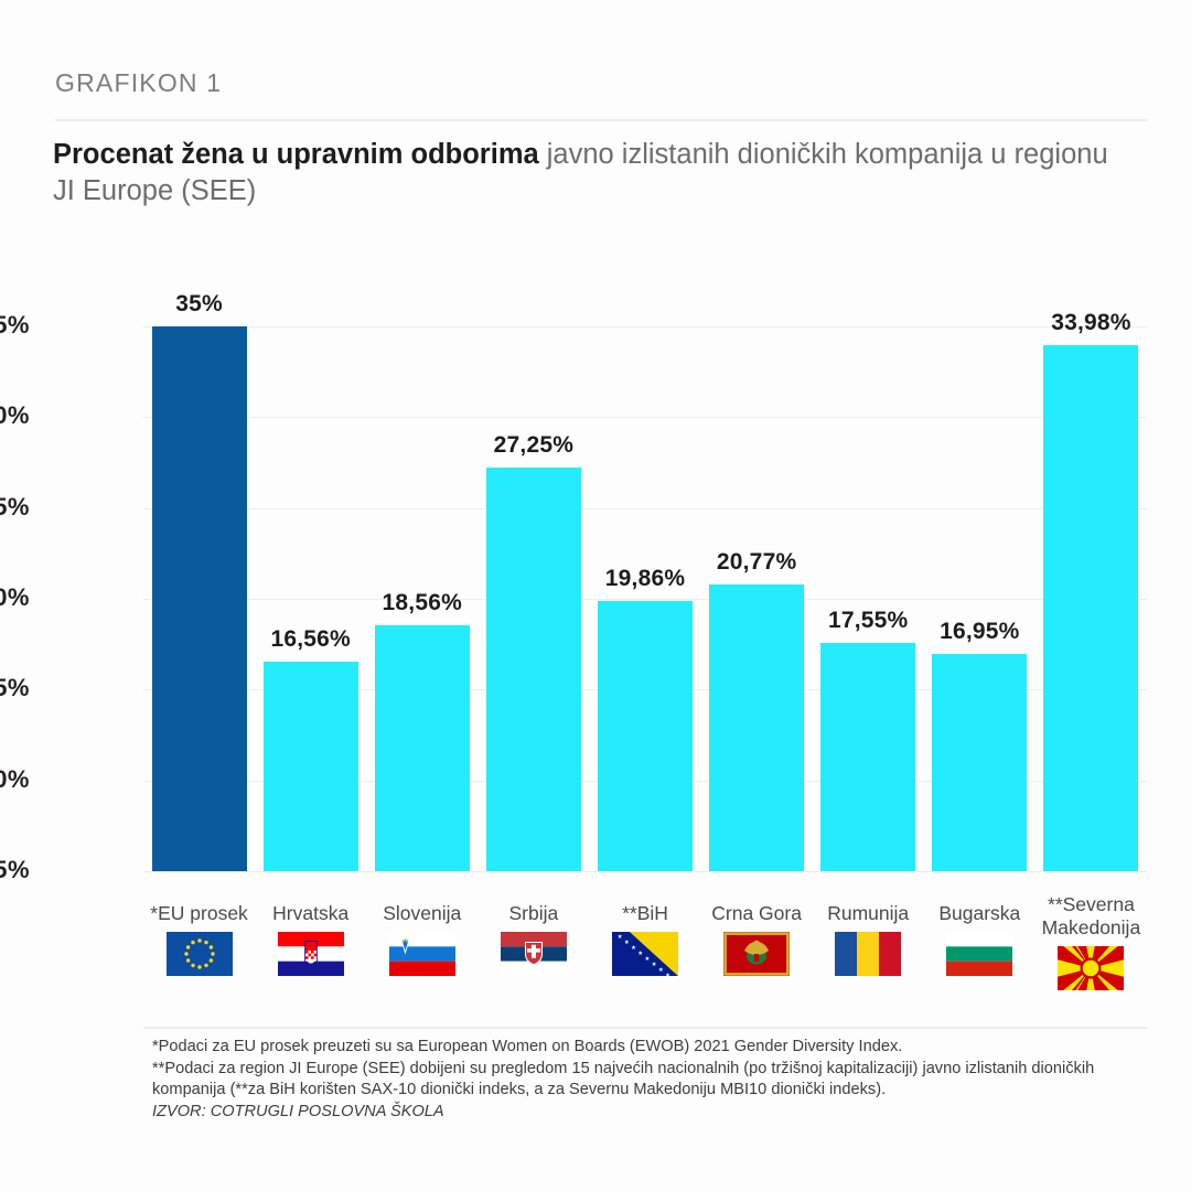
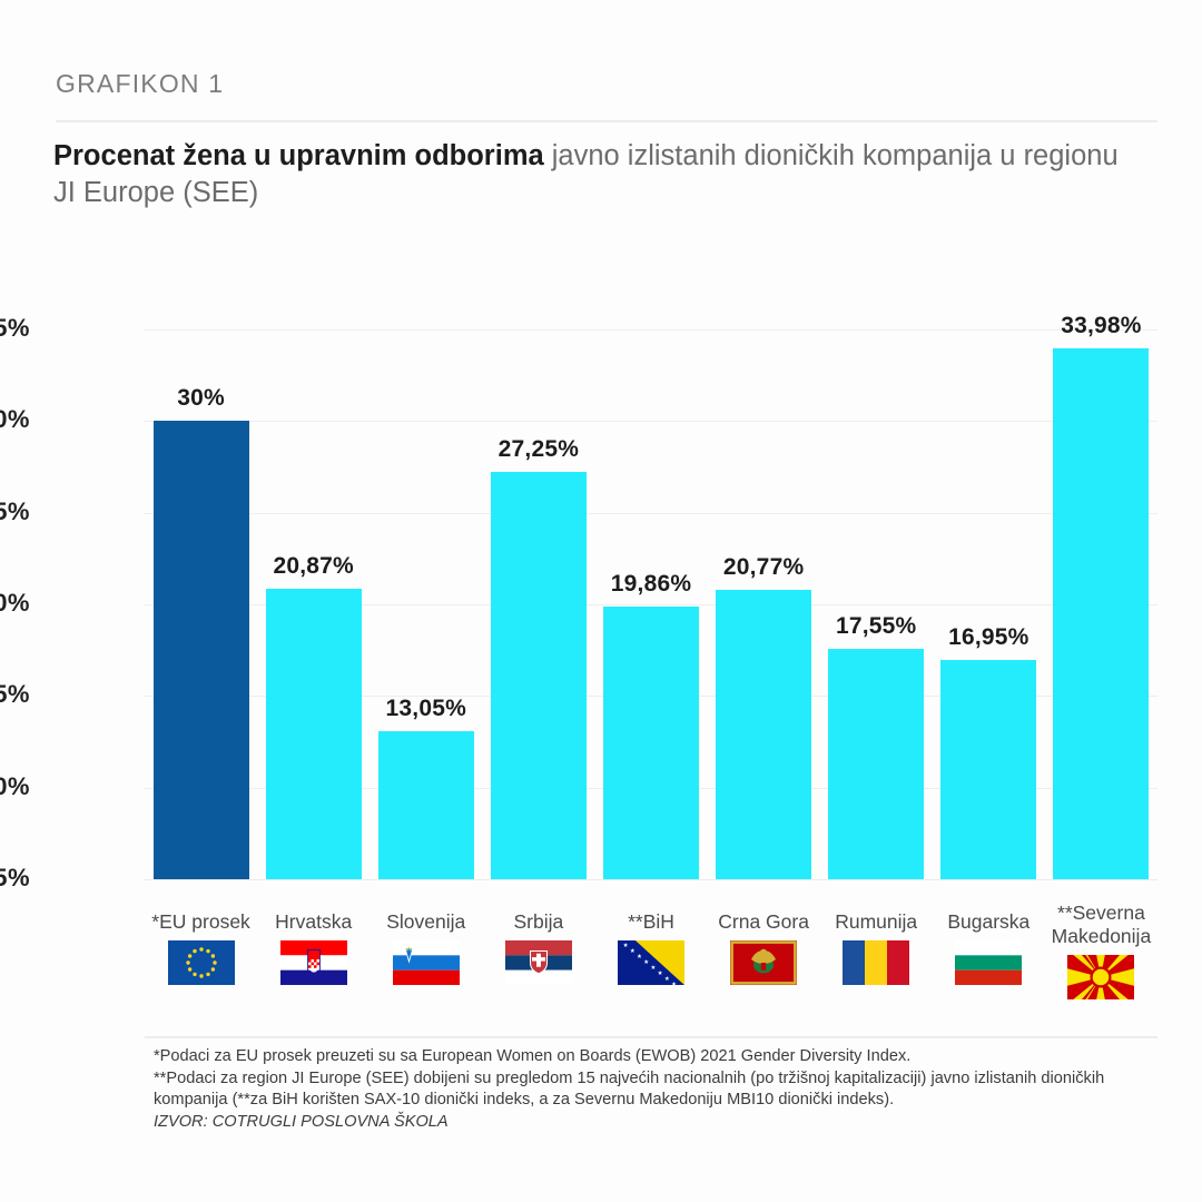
*EU prosek: 35% -> 30%
Hrvatska: 16,56% -> 20,87%
Slovenija: 18,56% -> 13,05%
